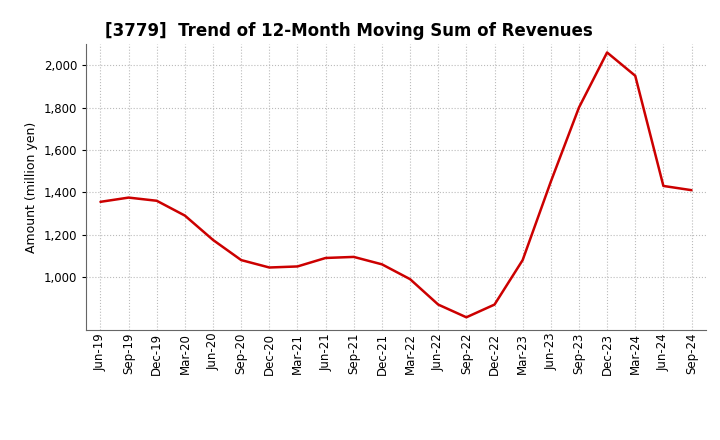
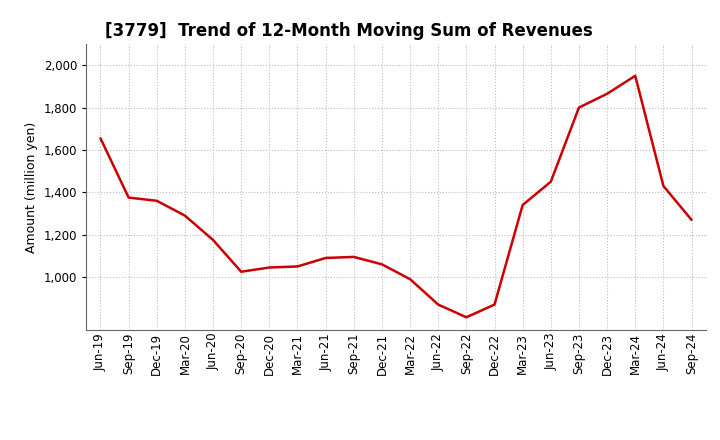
Jun-19: 1,355 -> 1,655
Sep-20: 1,080 -> 1,025
Mar-23: 1,080 -> 1,340
Dec-23: 2,060 -> 1,865
Sep-24: 1,410 -> 1,270
